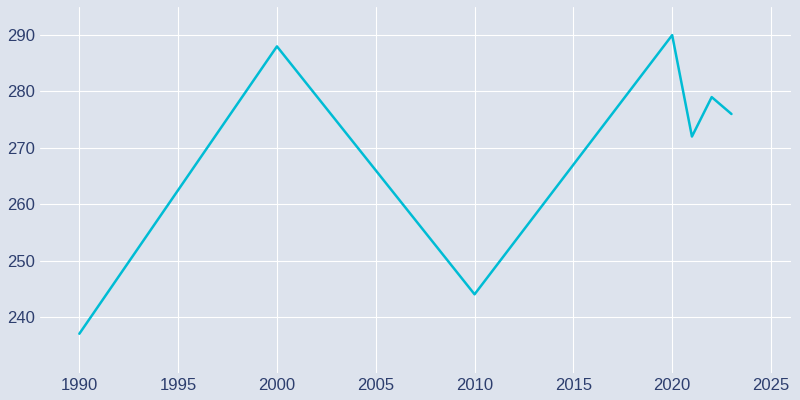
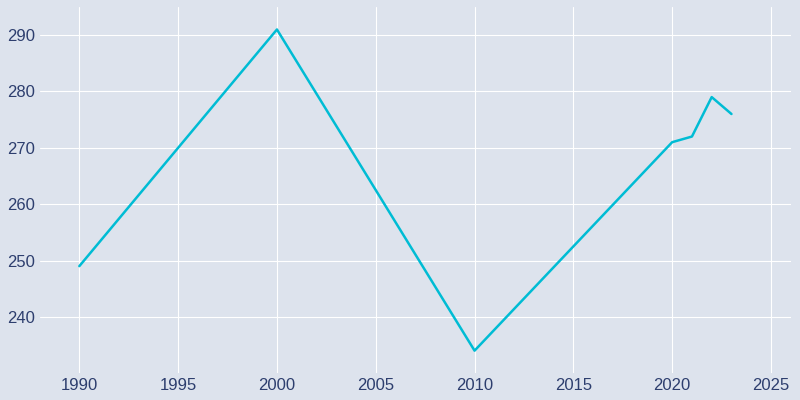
1990: 237 -> 249
2000: 288 -> 291
2010: 244 -> 234
2020: 290 -> 271
